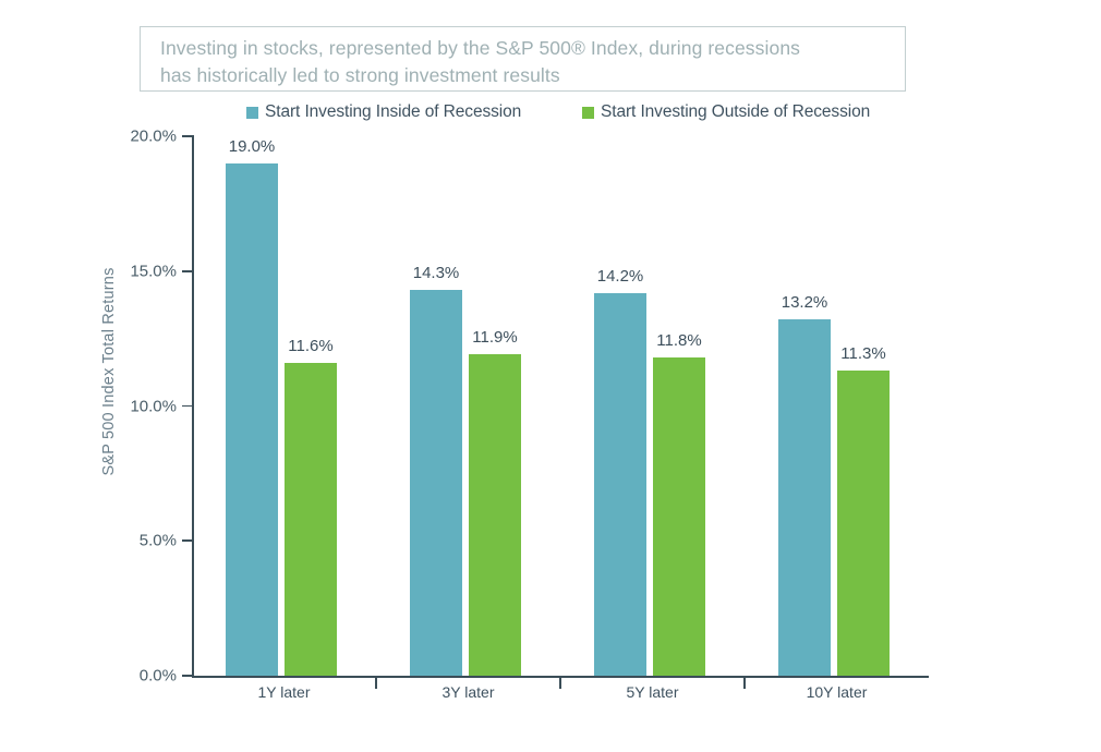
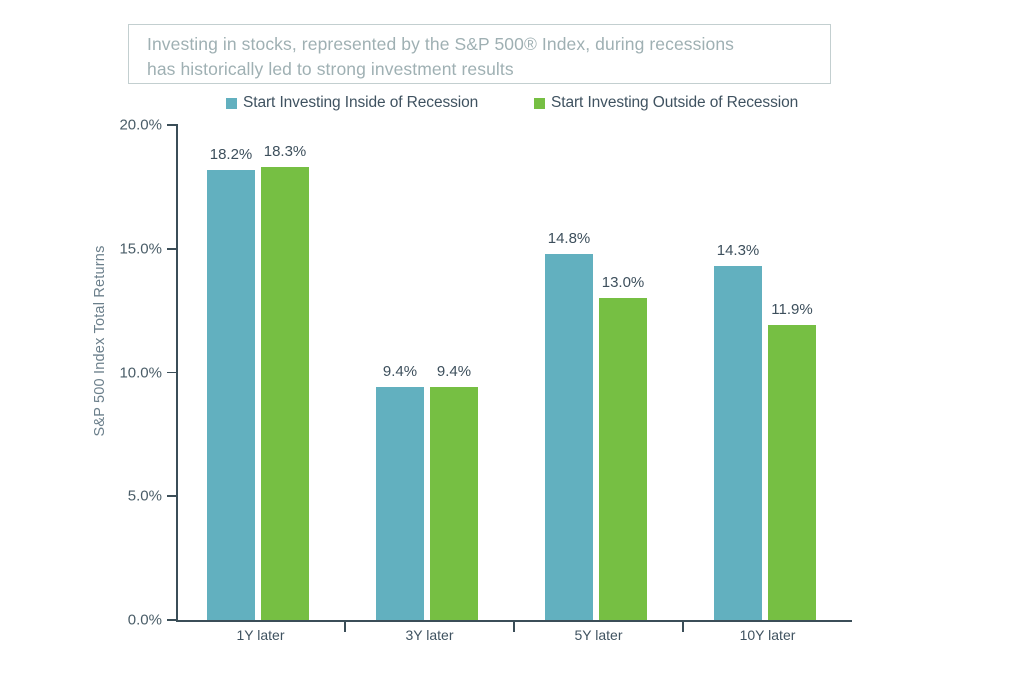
Start Investing Inside of Recession/1Y later: 19.0% -> 18.2%
Start Investing Outside of Recession/1Y later: 11.6% -> 18.3%
Start Investing Inside of Recession/3Y later: 14.3% -> 9.4%
Start Investing Outside of Recession/3Y later: 11.9% -> 9.4%
Start Investing Inside of Recession/5Y later: 14.2% -> 14.8%
Start Investing Outside of Recession/5Y later: 11.8% -> 13.0%
Start Investing Inside of Recession/10Y later: 13.2% -> 14.3%
Start Investing Outside of Recession/10Y later: 11.3% -> 11.9%
